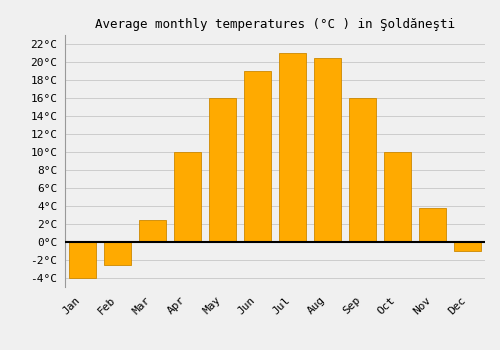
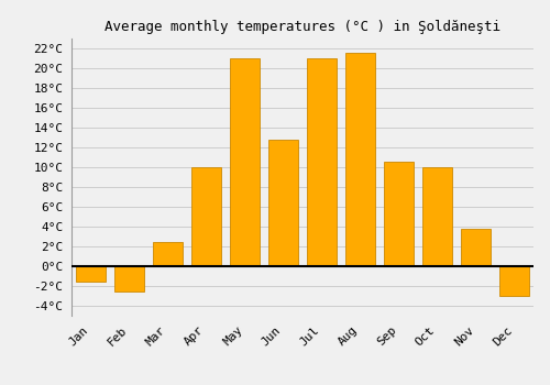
Jan: -4.0°C -> -1.6°C
May: 16.0°C -> 21.0°C
Jun: 19.0°C -> 12.8°C
Aug: 20.5°C -> 21.6°C
Sep: 16.0°C -> 10.6°C
Dec: -1.0°C -> -3.0°C
